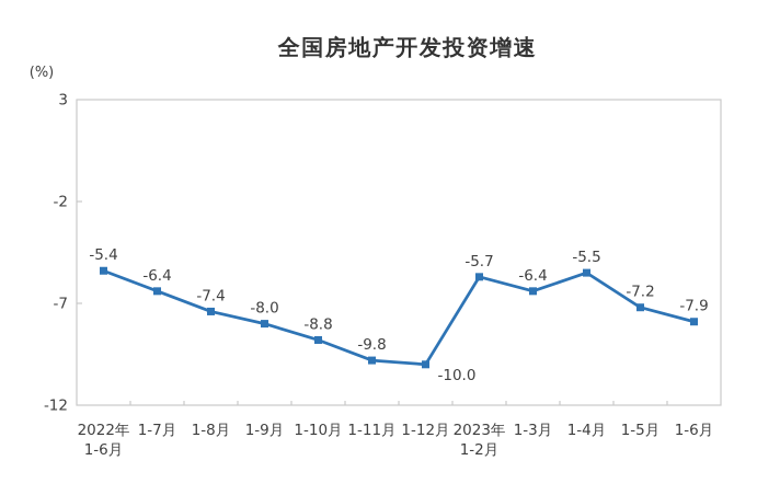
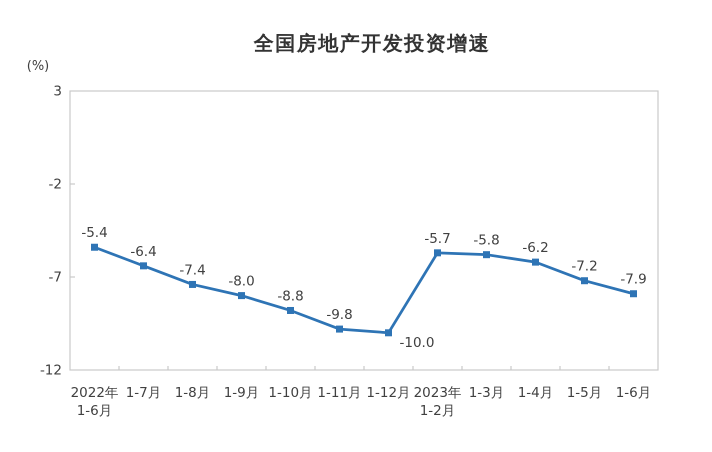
1-3月: -6.4 -> -5.8
1-4月: -5.5 -> -6.2
